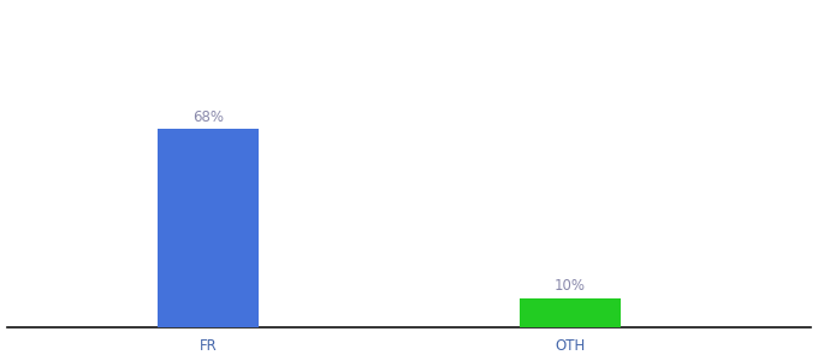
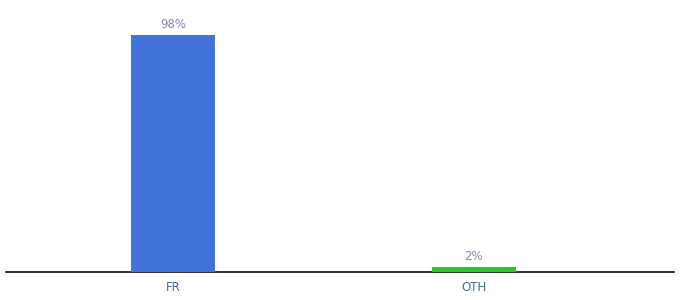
FR: 68% -> 98%
OTH: 10% -> 2%
